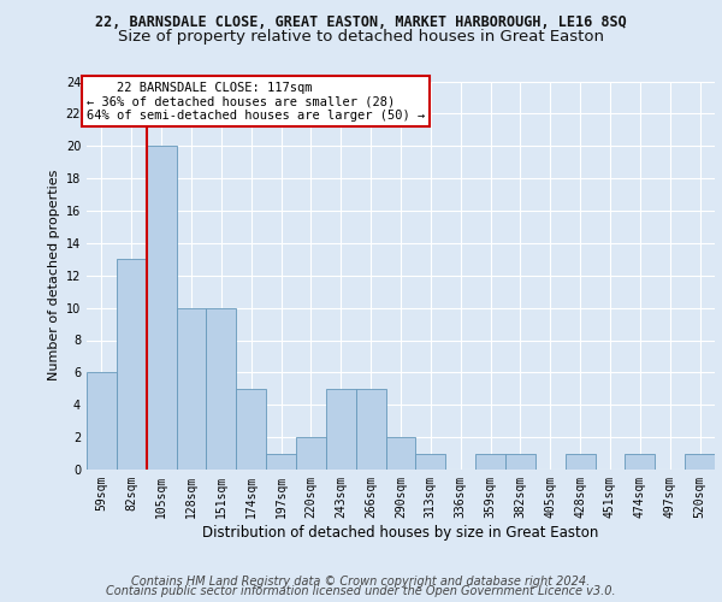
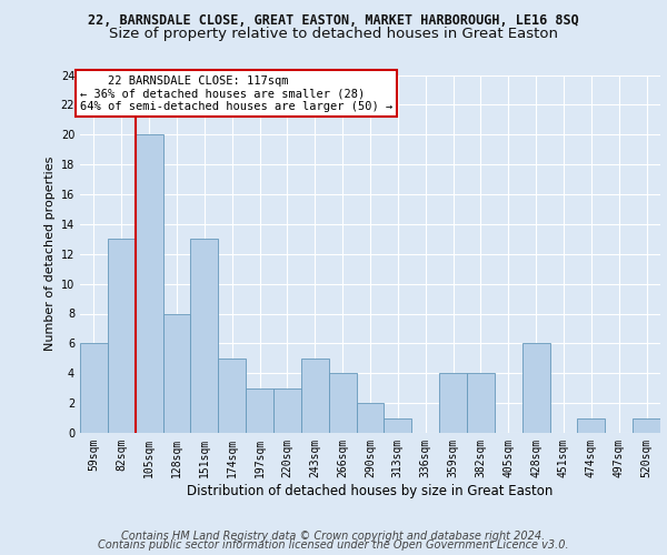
128sqm: 10 -> 8
151sqm: 10 -> 13
197sqm: 1 -> 3
220sqm: 2 -> 3
266sqm: 5 -> 4
359sqm: 1 -> 4
382sqm: 1 -> 4
428sqm: 1 -> 6
